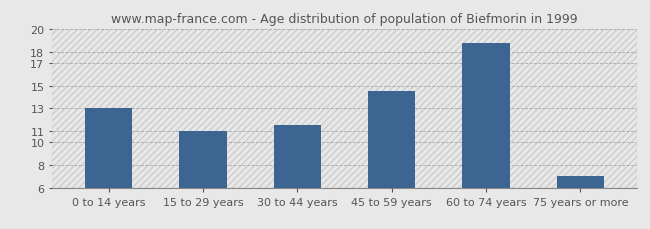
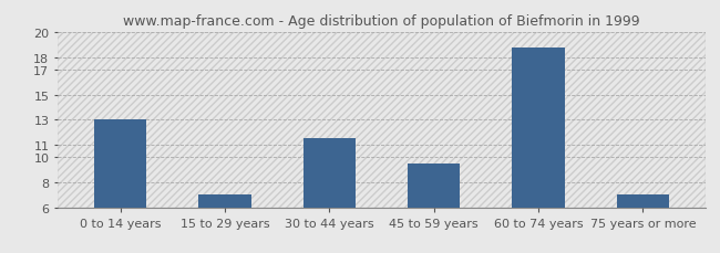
15 to 29 years: 11.0 -> 7.0
45 to 59 years: 14.5 -> 9.5
